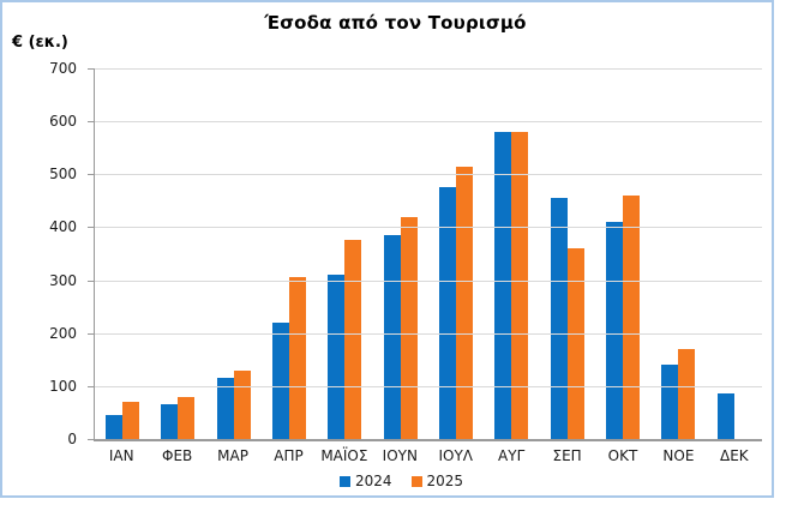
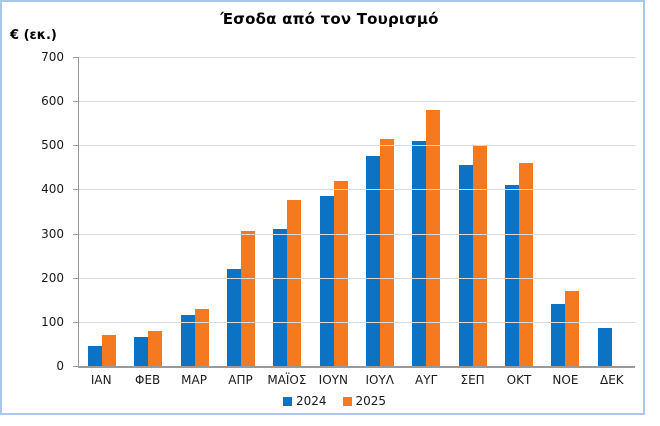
2024/ΑΥΓ: 580 -> 510
2025/ΣΕΠ: 360 -> 500
